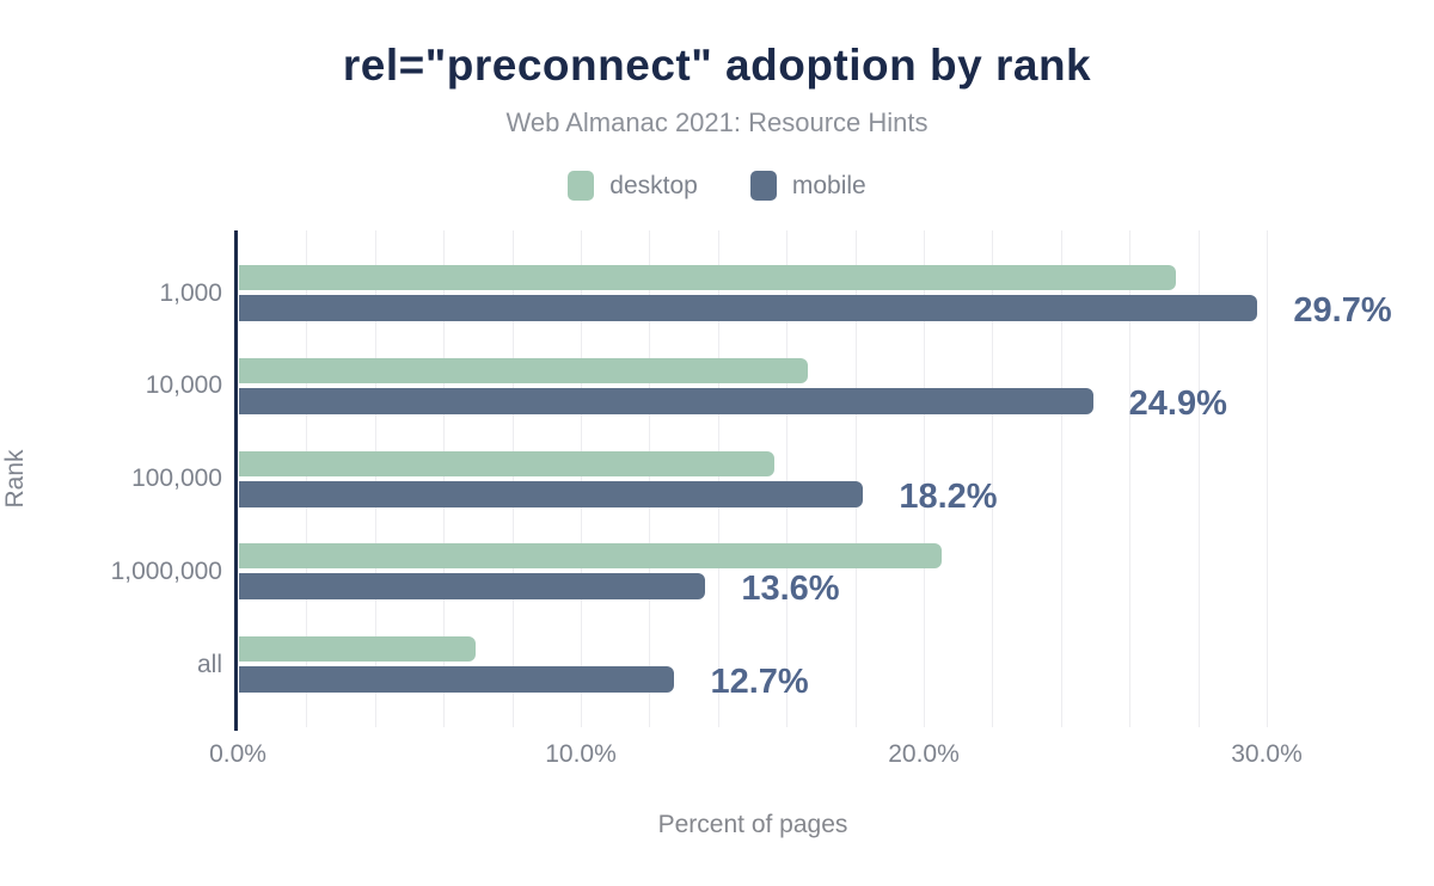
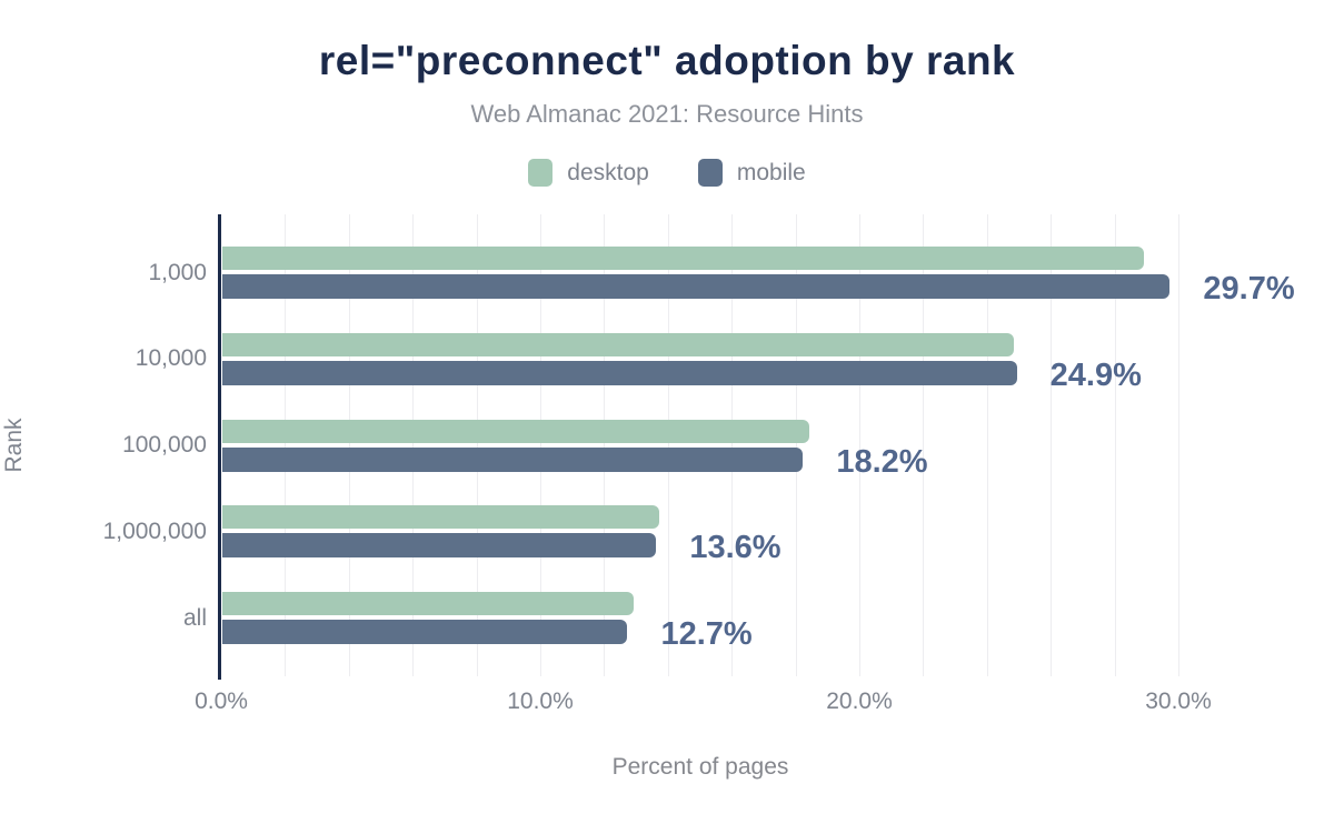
desktop/1,000: 27.3% -> 28.9%
desktop/10,000: 16.6% -> 24.8%
desktop/100,000: 15.6% -> 18.4%
desktop/1,000,000: 20.5% -> 13.7%
desktop/all: 6.9% -> 12.9%
